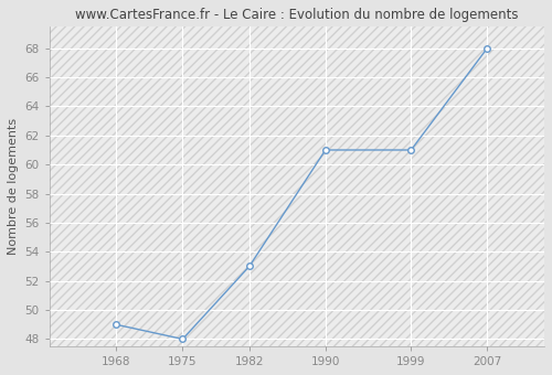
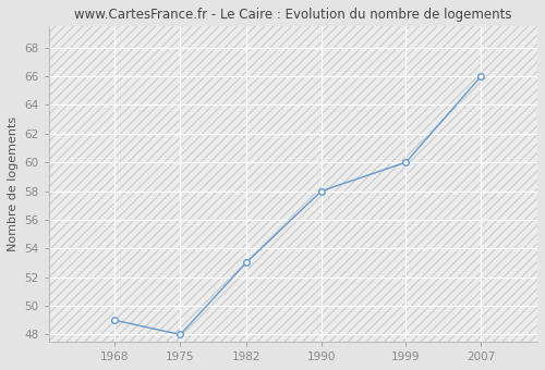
1990: 61 -> 58
1999: 61 -> 60
2007: 68 -> 66
